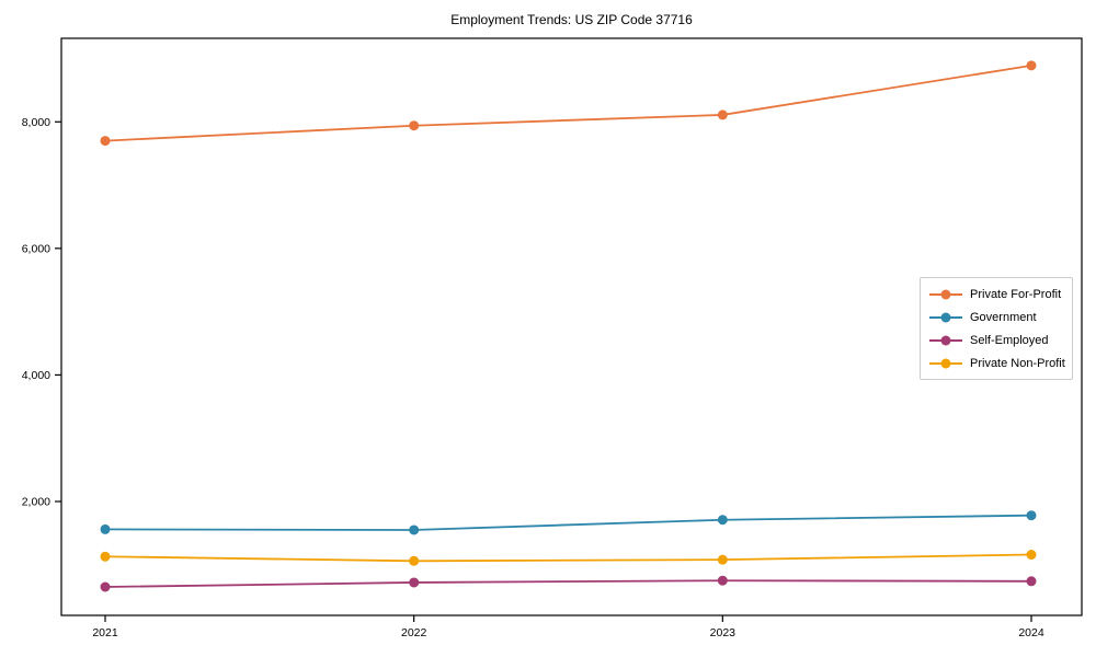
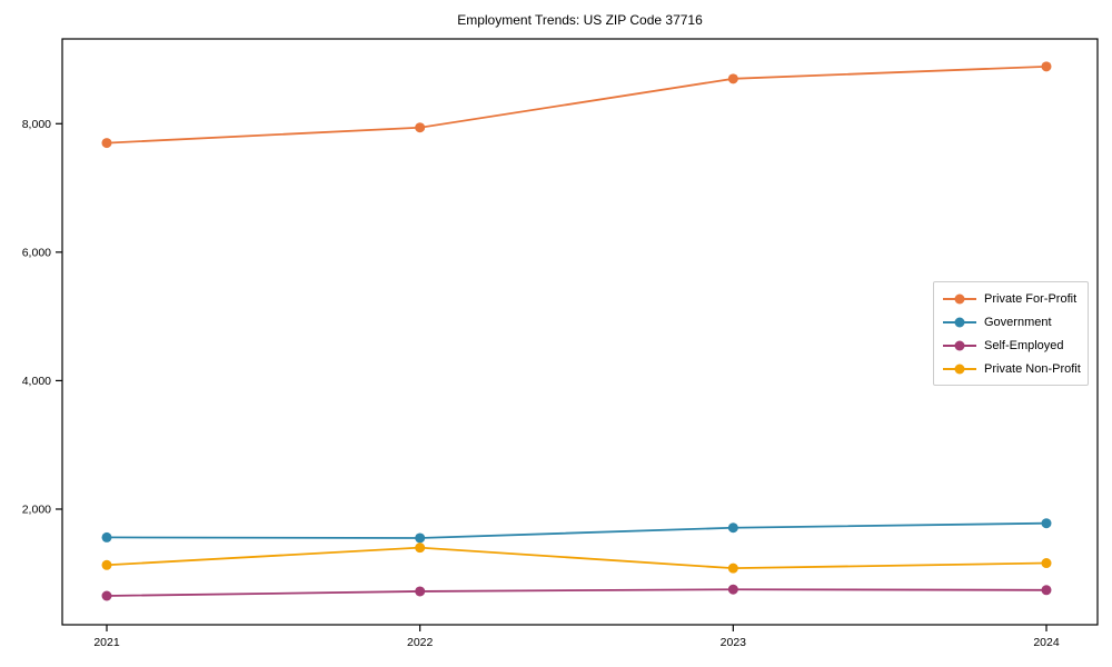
Private Non-Profit/2022: 1100 -> 1400
Private For-Profit/2023: 8100 -> 8700
